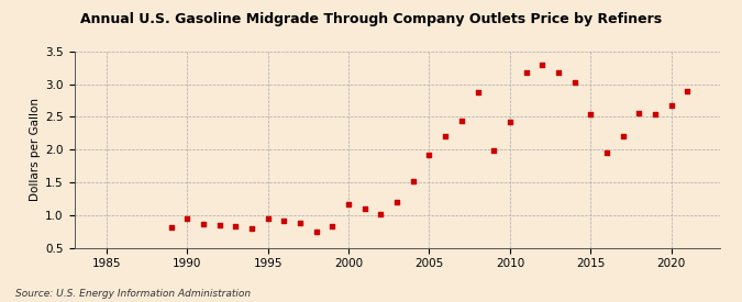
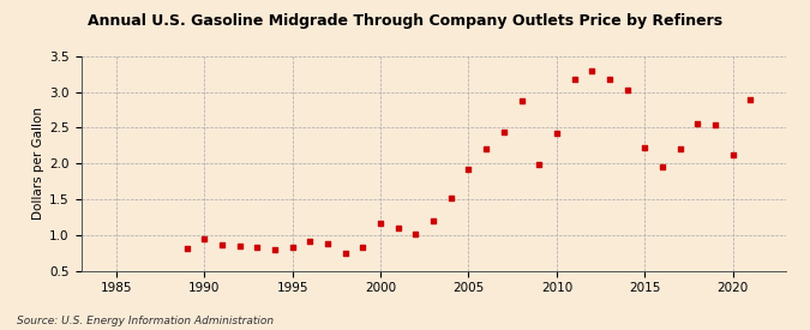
1995: 0.94 -> 0.82
2015: 2.54 -> 2.22
2020: 2.68 -> 2.12
